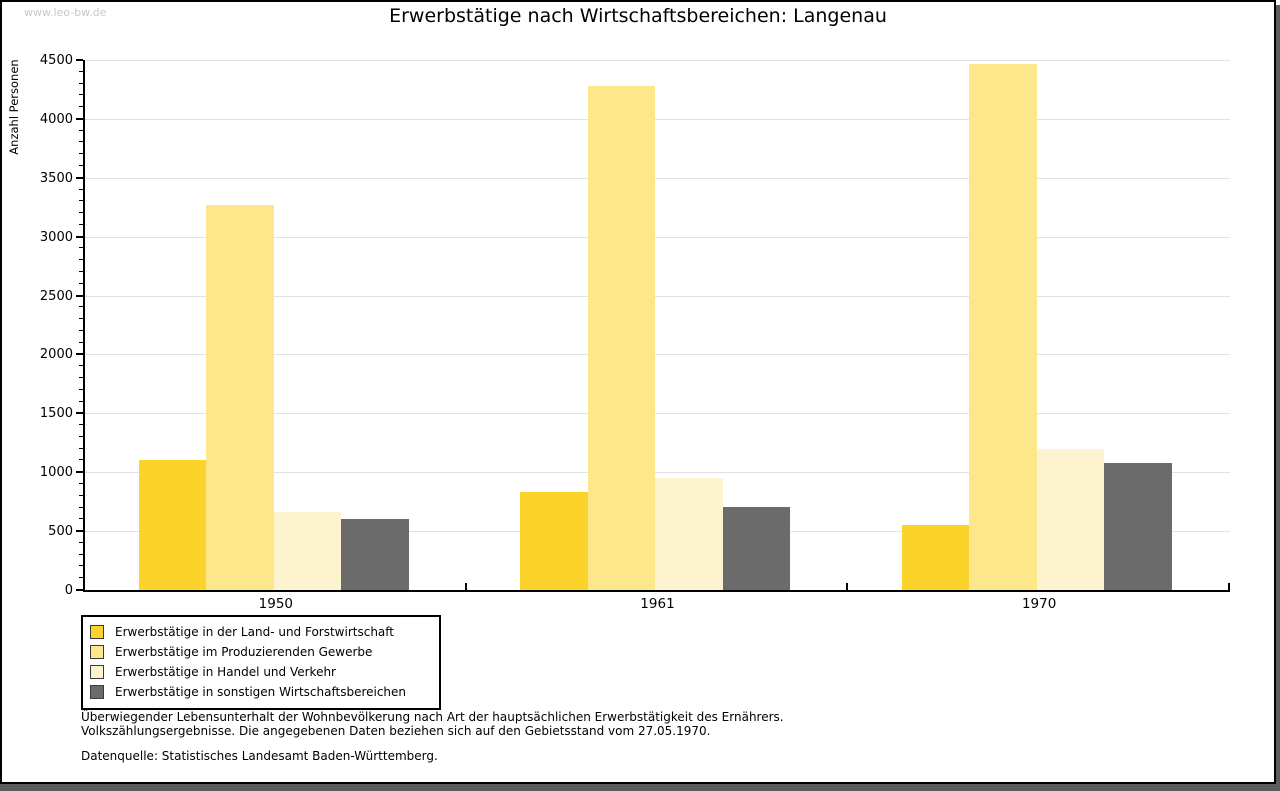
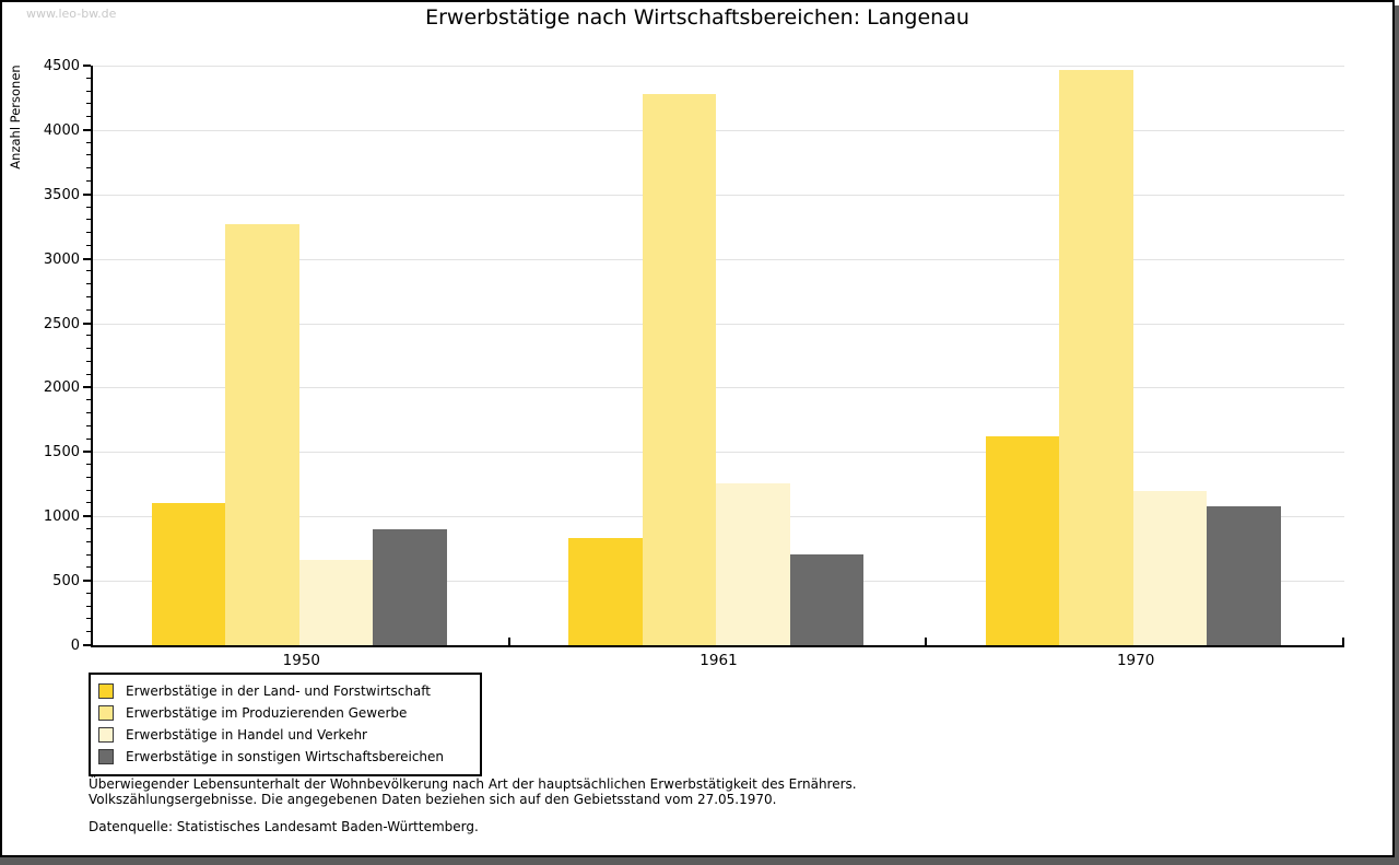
Erwerbstätige in sonstigen Wirtschaftsbereichen/1950: 600 -> 900
Erwerbstätige in Handel und Verkehr/1961: 960 -> 1260
Erwerbstätige in der Land- und Forstwirtschaft/1970: 550 -> 1620
